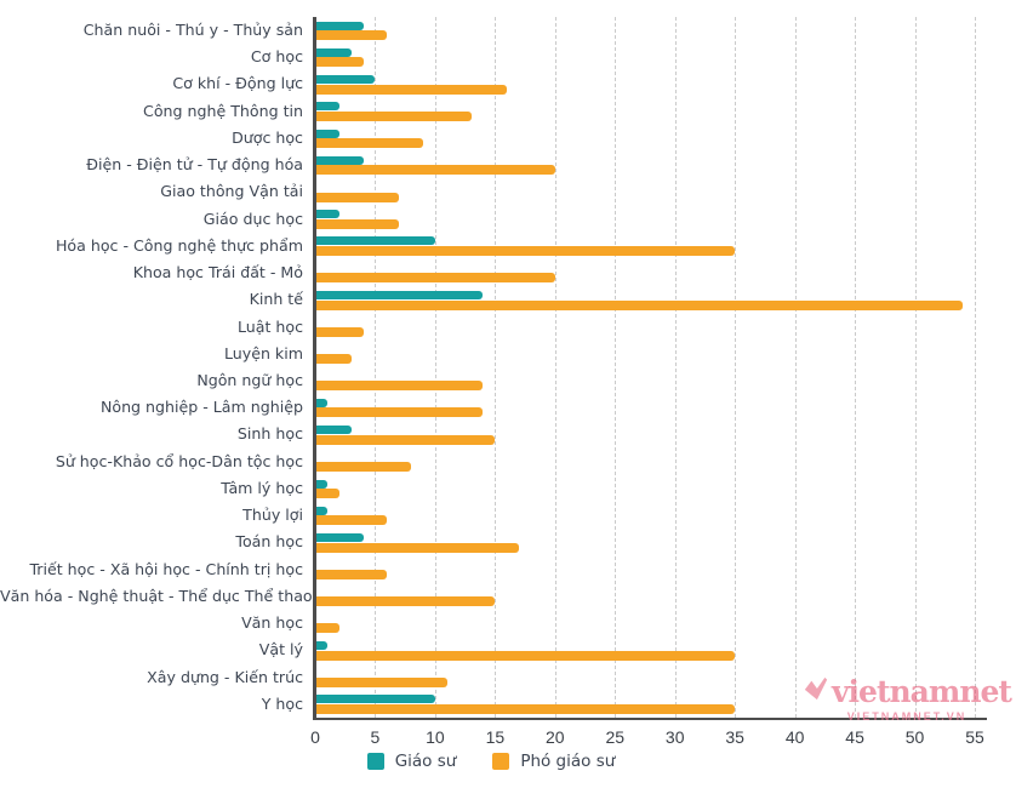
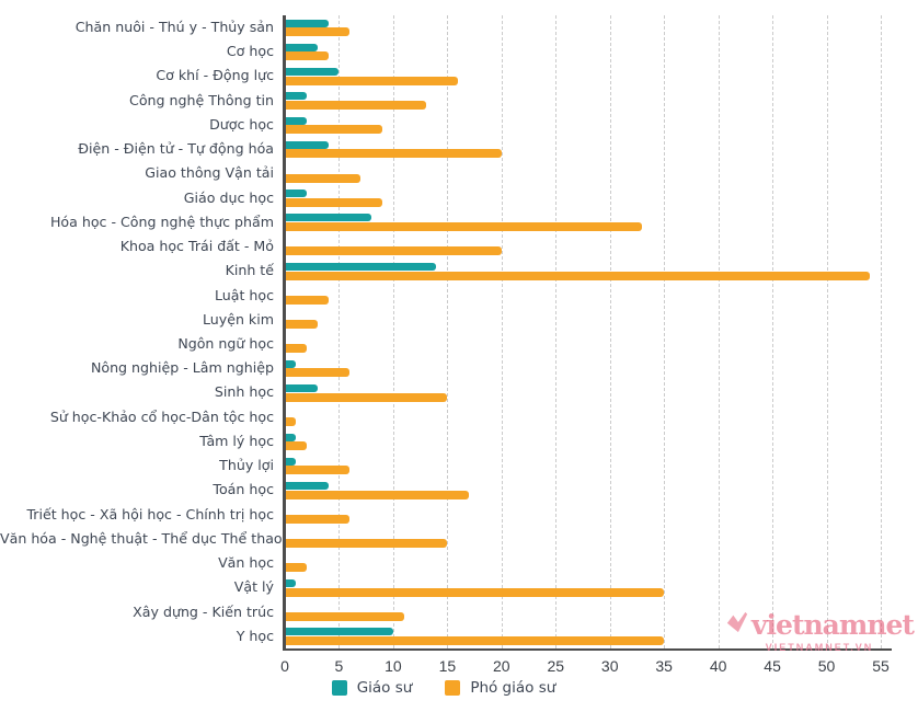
Phó giáo sư/Giáo dục học: 7 -> 9
Giáo sư/Hóa học - Công nghệ thực phẩm: 10 -> 8
Phó giáo sư/Hóa học - Công nghệ thực phẩm: 35 -> 33
Phó giáo sư/Ngôn ngữ học: 14 -> 2
Phó giáo sư/Nông nghiệp - Lâm nghiệp: 14 -> 6
Phó giáo sư/Sử học-Khảo cổ học-Dân tộc học: 8 -> 1
